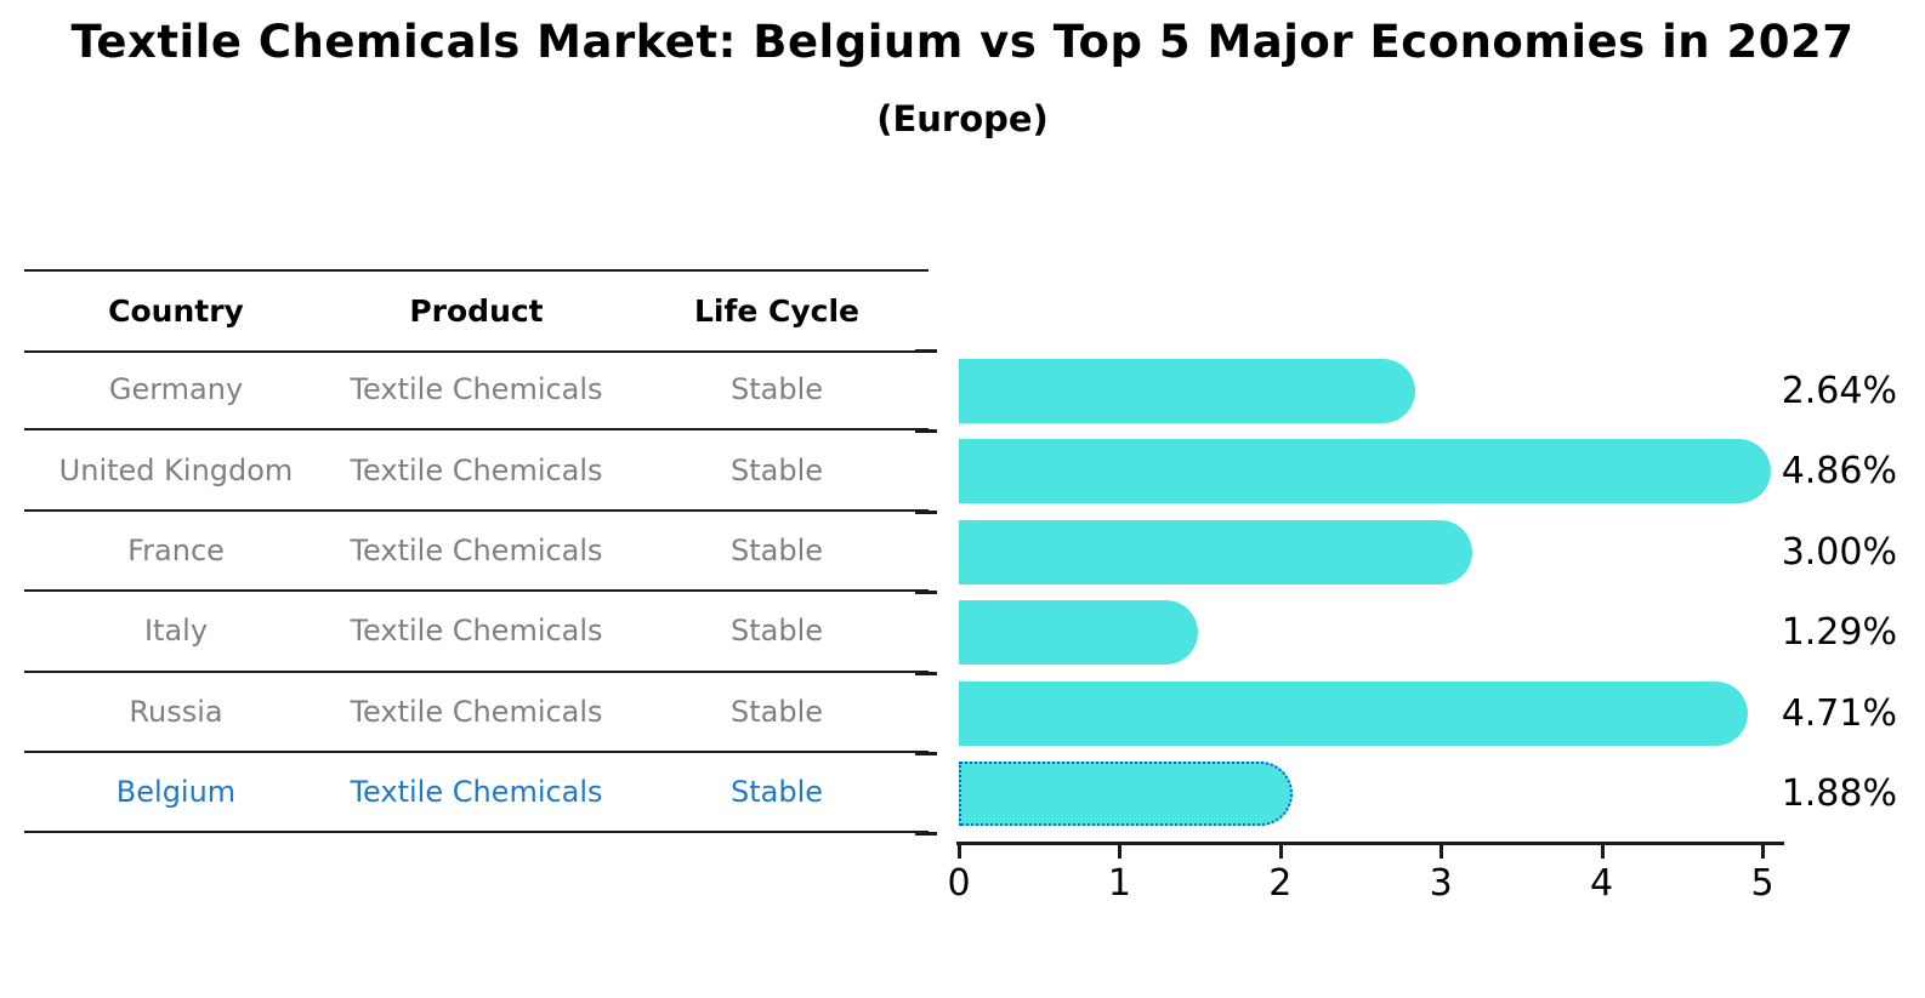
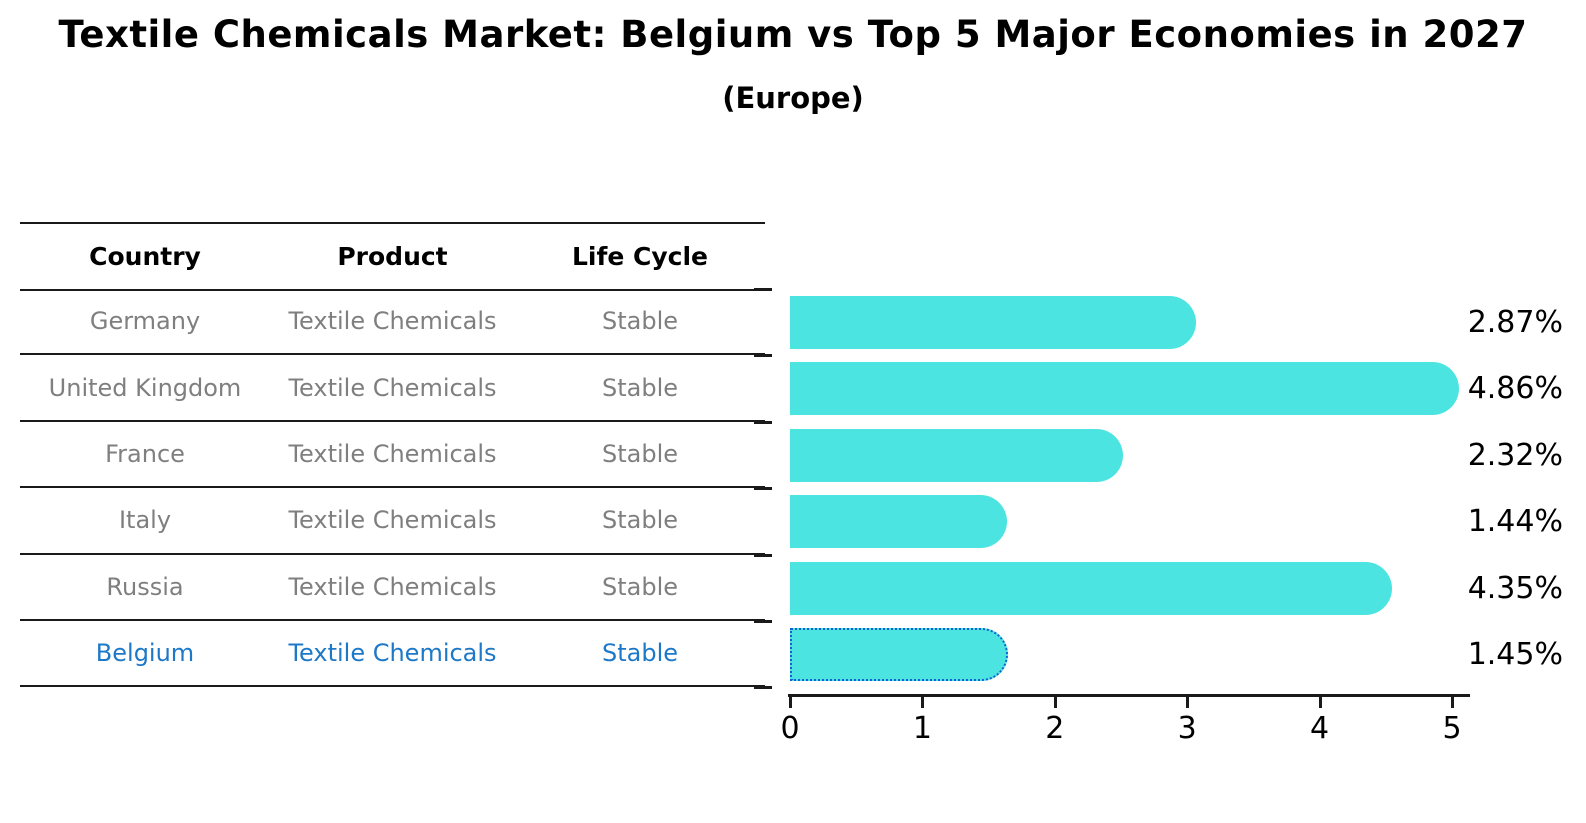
Germany: 2.64% -> 2.87%
France: 3.00% -> 2.32%
Italy: 1.29% -> 1.44%
Russia: 4.71% -> 4.35%
Belgium: 1.88% -> 1.45%
